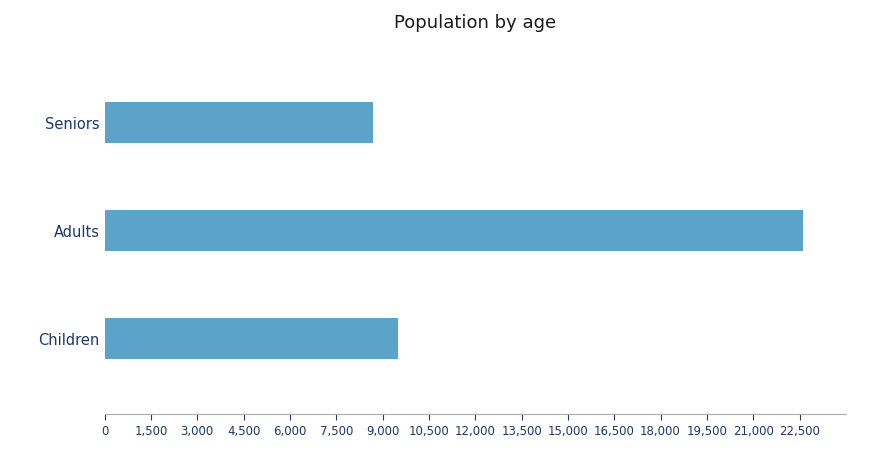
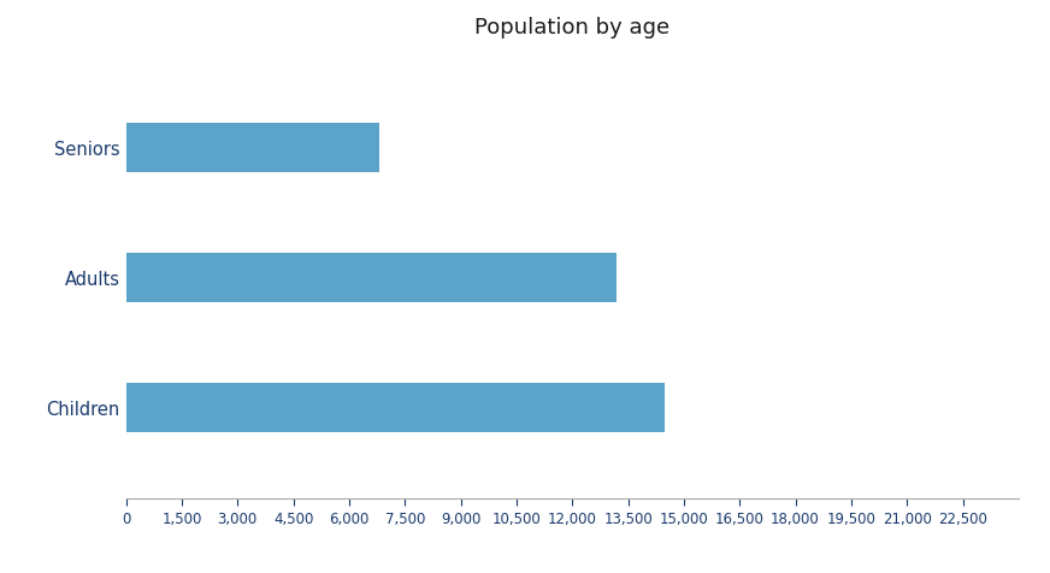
Seniors: 8,700 -> 6,800
Adults: 22,600 -> 13,200
Children: 9,500 -> 14,500
